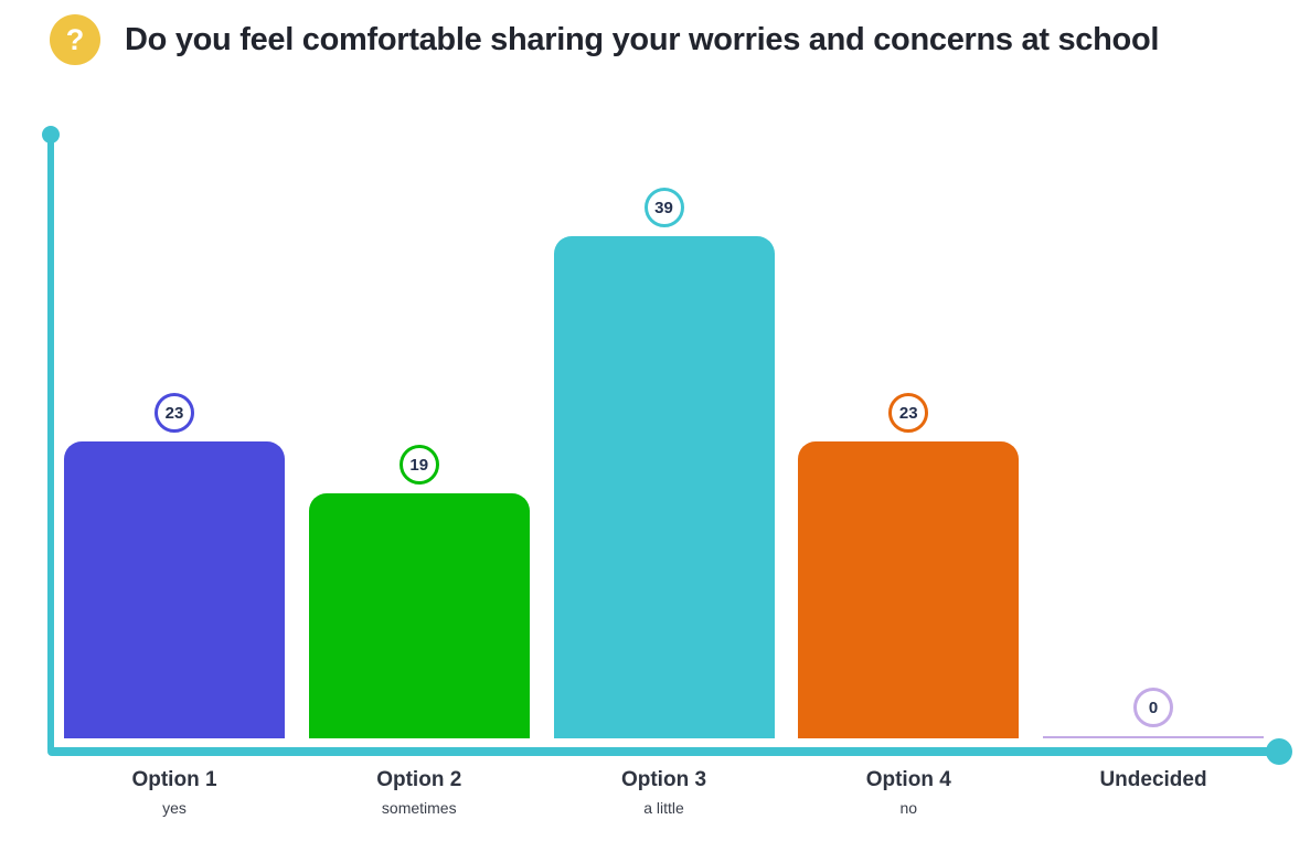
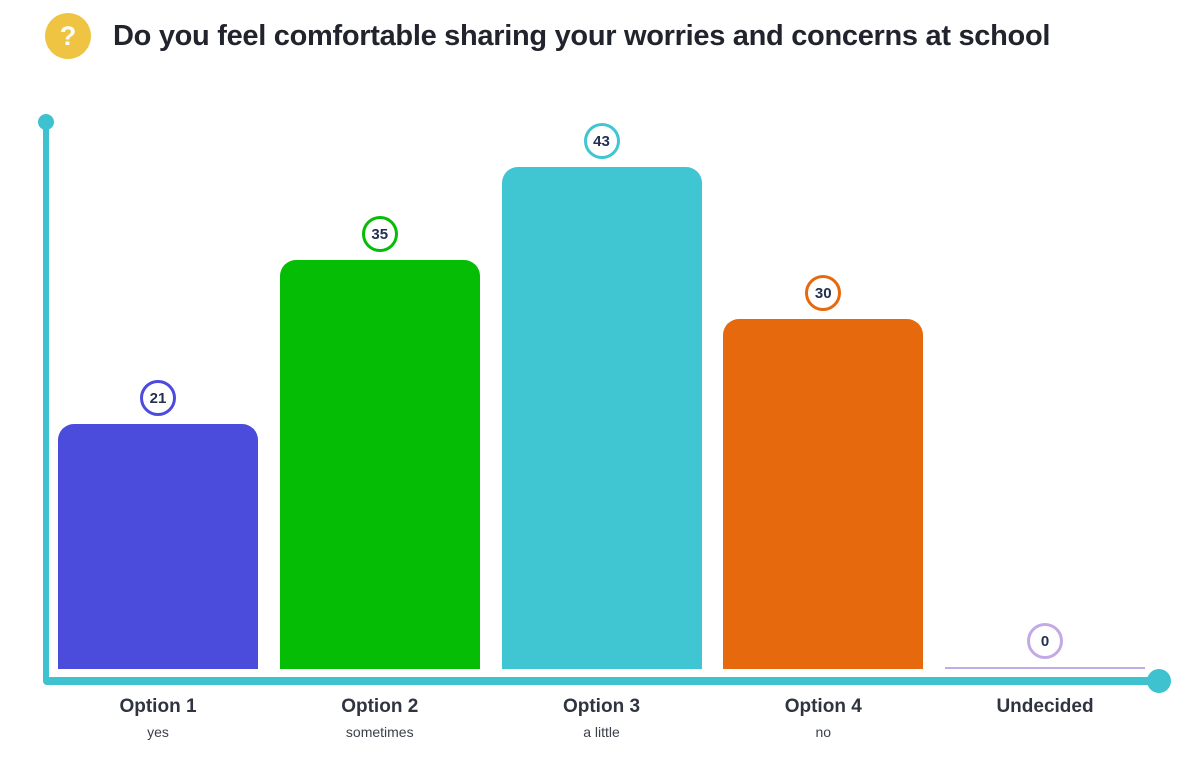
Option 1: 23 -> 21
Option 2: 19 -> 35
Option 3: 39 -> 43
Option 4: 23 -> 30
